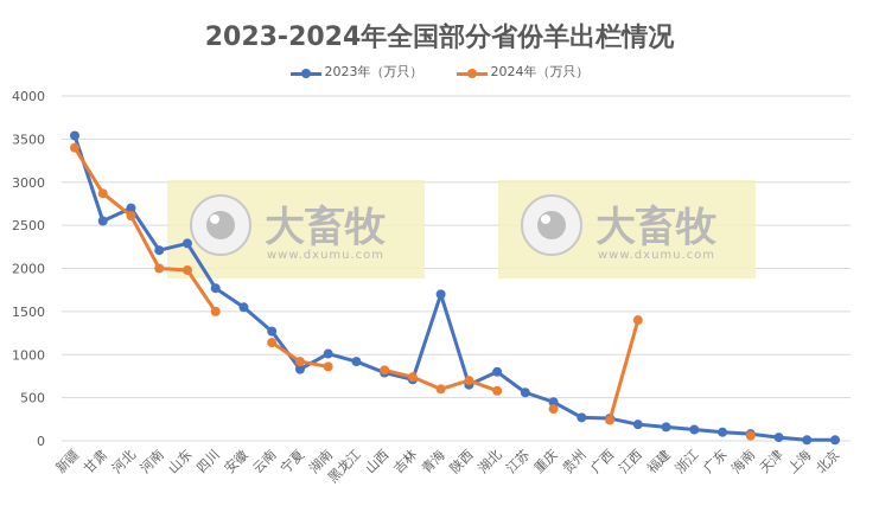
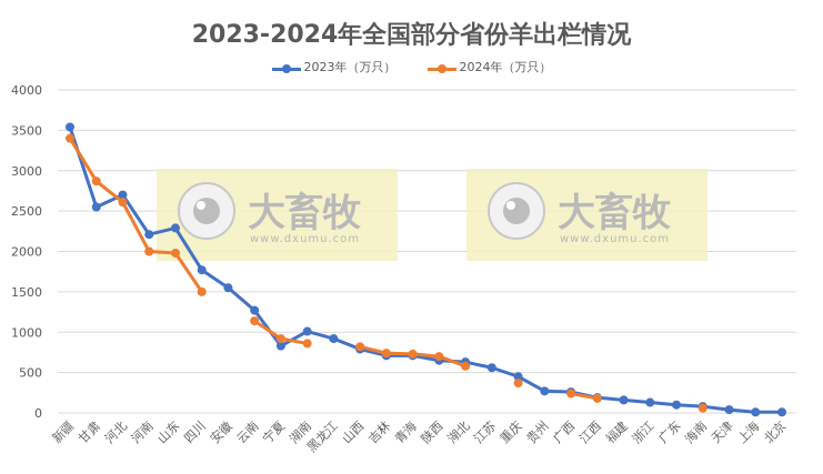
2023年（万只）/青海: 1700 -> 700
2024年（万只）/青海: 600 -> 700
2023年（万只）/湖北: 800 -> 600
2024年（万只）/江西: 1400 -> 200
